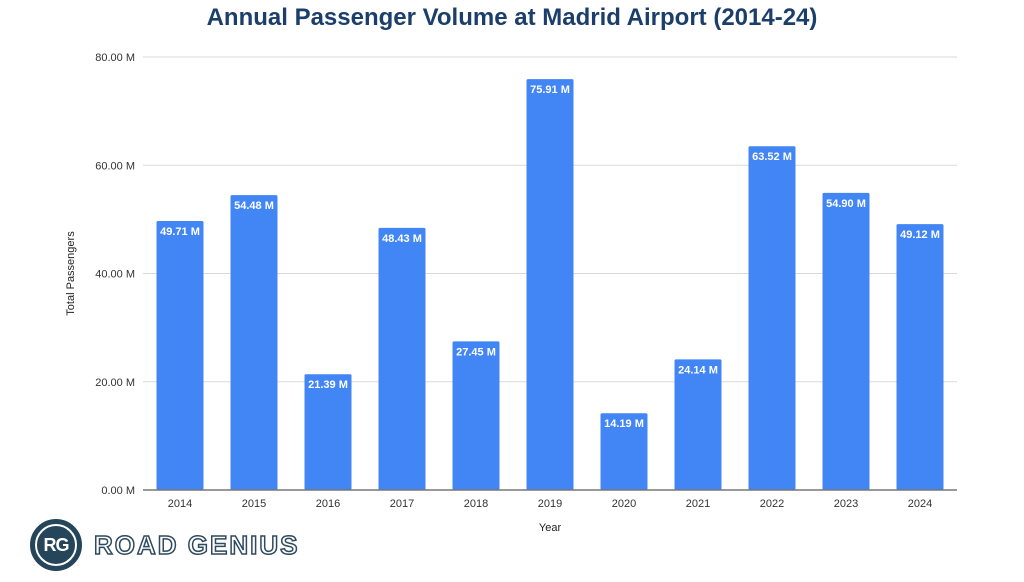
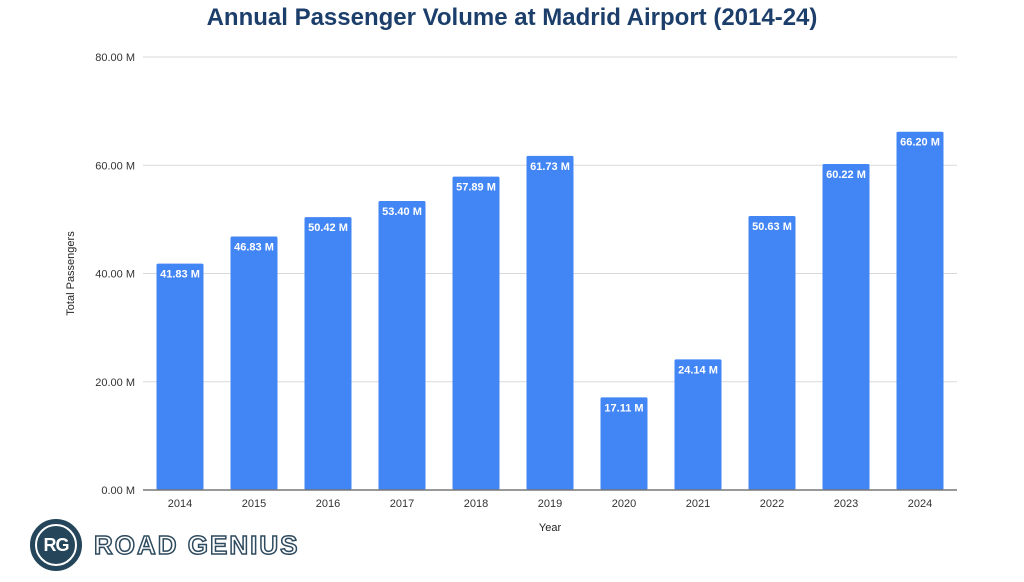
2014: 49.71 -> 41.83
2015: 54.48 -> 46.83
2016: 21.39 -> 50.42
2017: 48.43 -> 53.40
2018: 27.45 -> 57.89
2019: 75.91 -> 61.73
2020: 14.19 -> 17.11
2022: 63.52 -> 50.63
2023: 54.90 -> 60.22
2024: 49.12 -> 66.20
